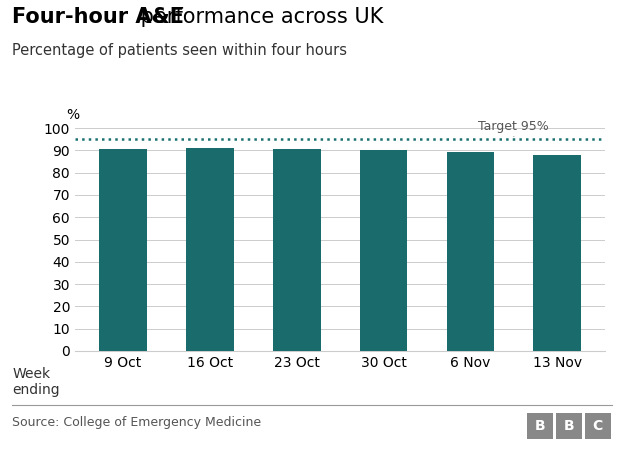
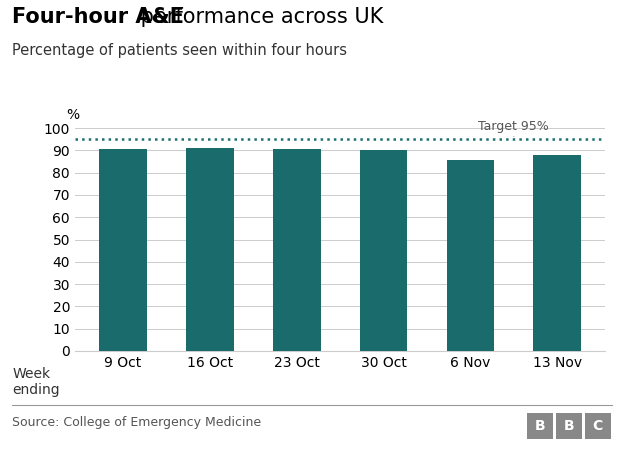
6 Nov: 89.2 -> 85.5
